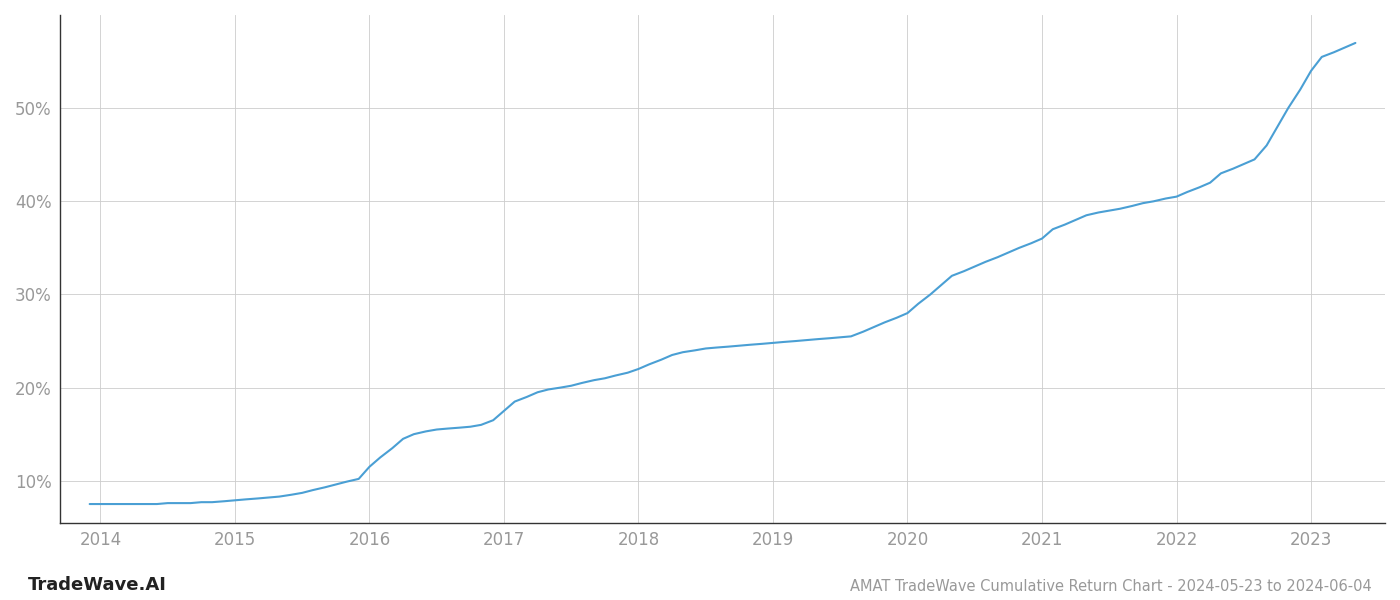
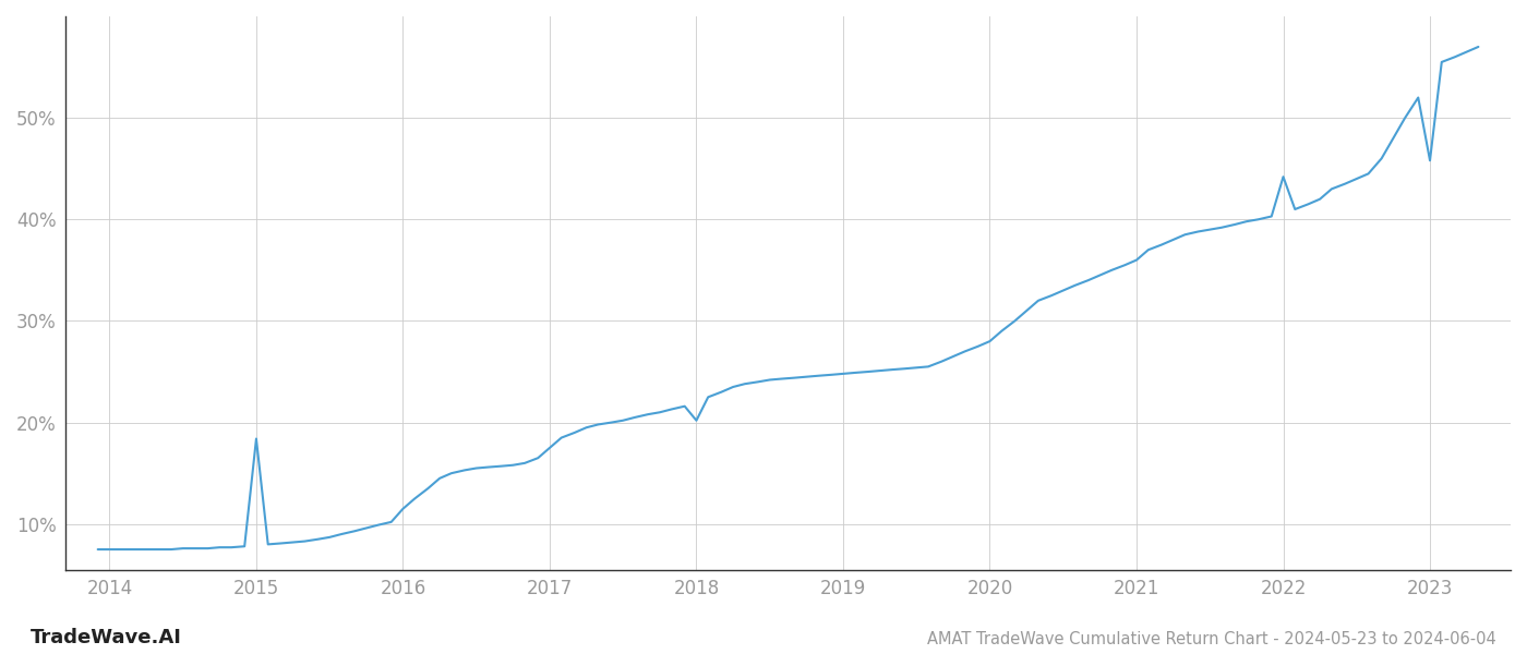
2015: 7.9% -> 18.4%
2018: 22.0% -> 20.2%
2022: 40.5% -> 44.2%
2023: 54.0% -> 45.8%
